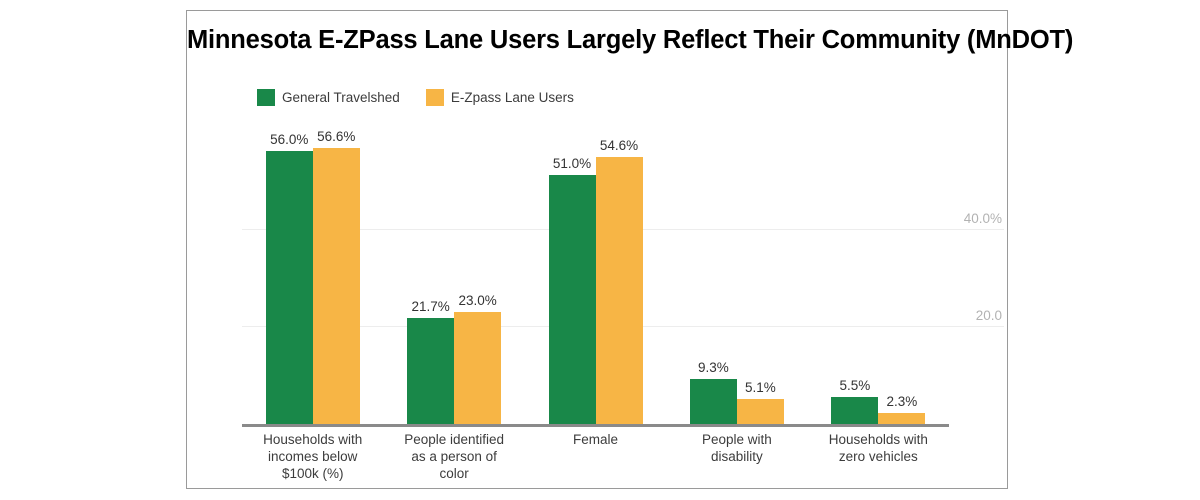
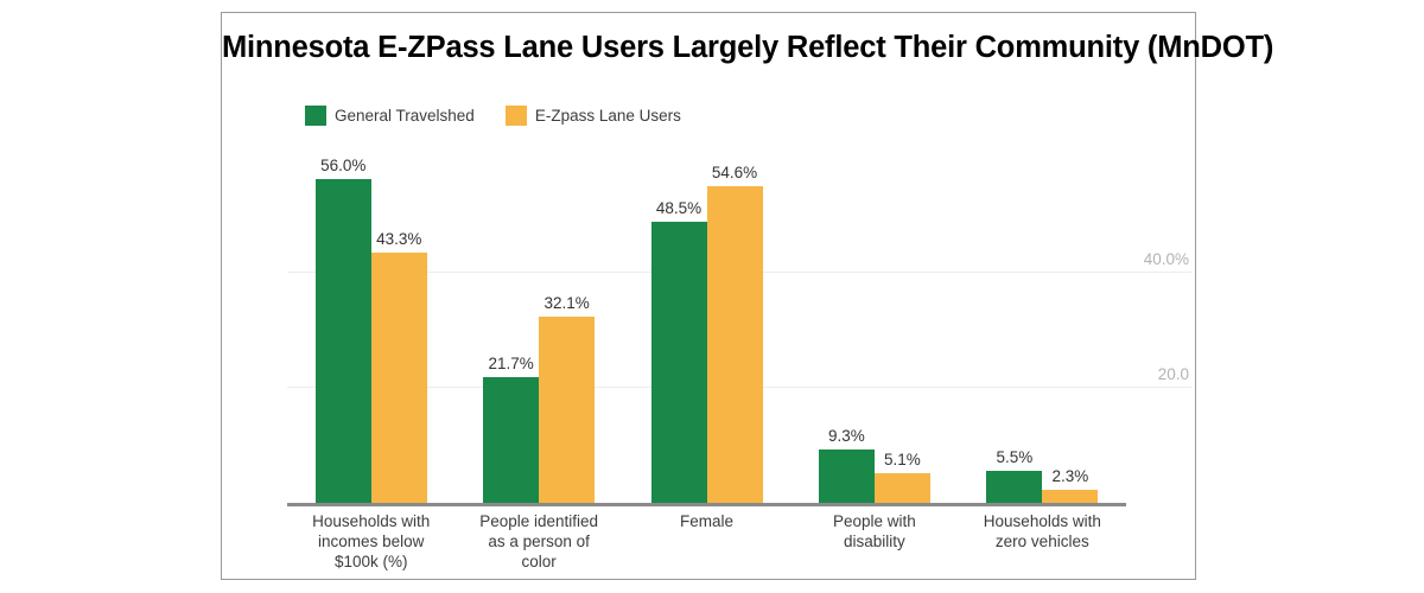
E-Zpass Lane Users/Households with incomes below $100k (%): 56.6% -> 43.3%
E-Zpass Lane Users/People identified as a person of color: 23.0% -> 32.1%
General Travelshed/Female: 51.0% -> 48.5%
